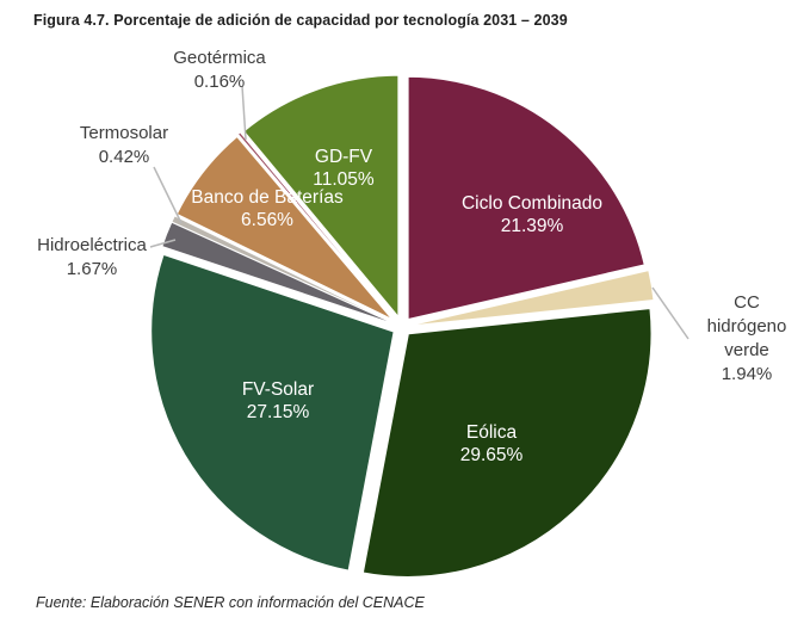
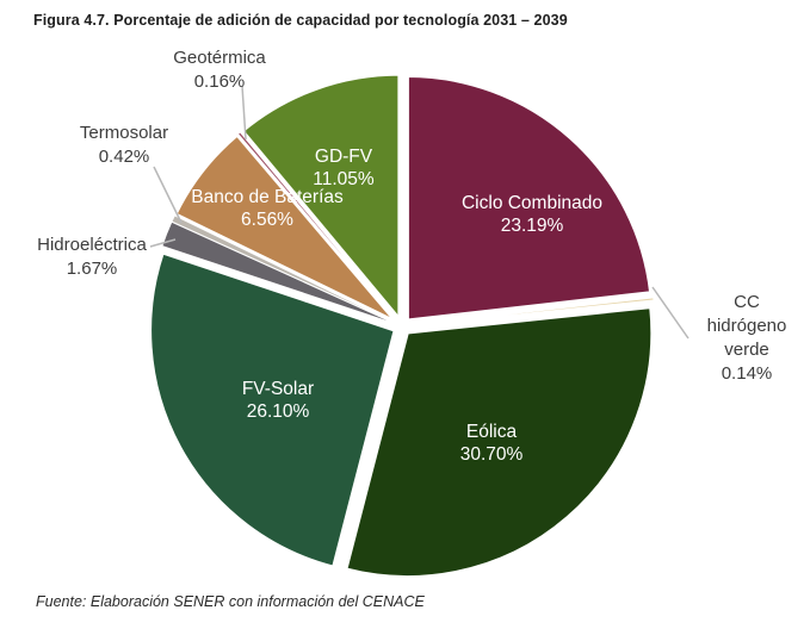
Ciclo Combinado: 21.39% -> 23.19%
CC hidrógeno verde: 1.94% -> 0.14%
Eólica: 29.65% -> 30.70%
FV-Solar: 27.15% -> 26.10%
